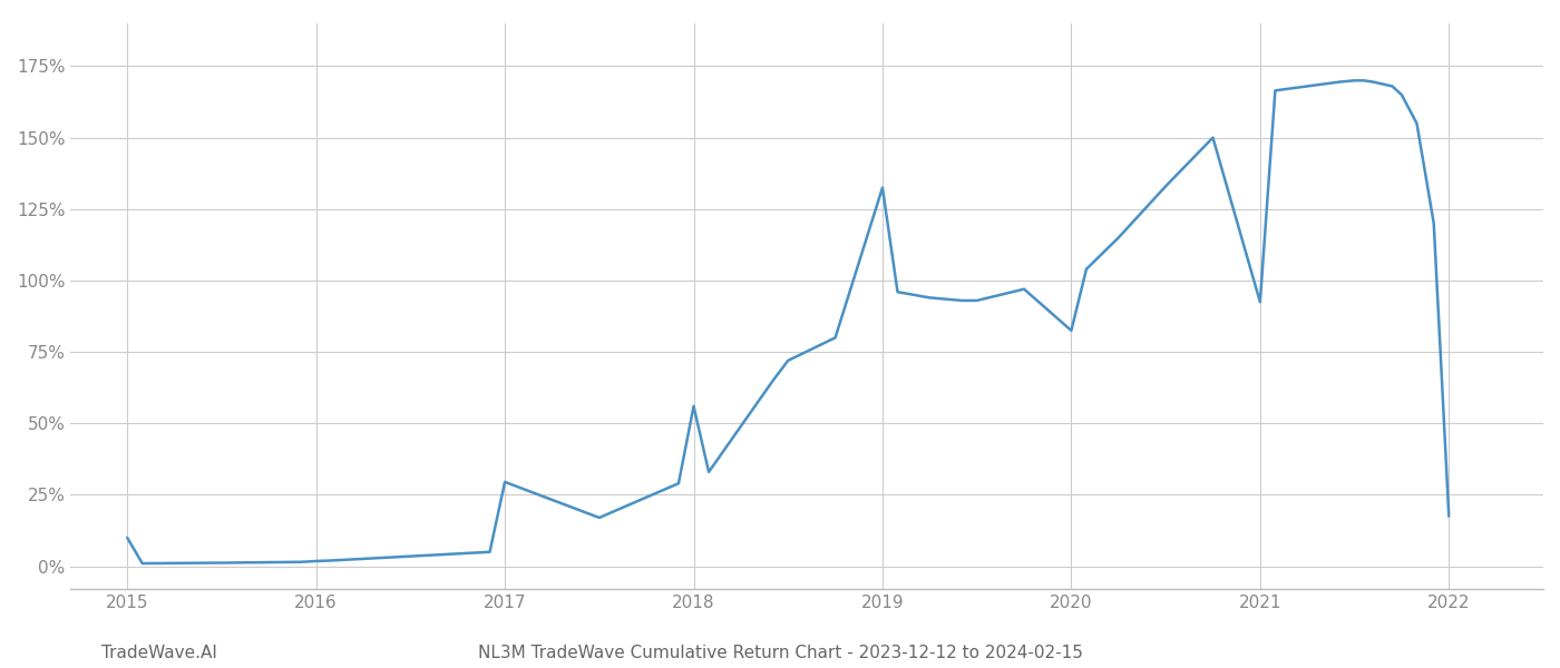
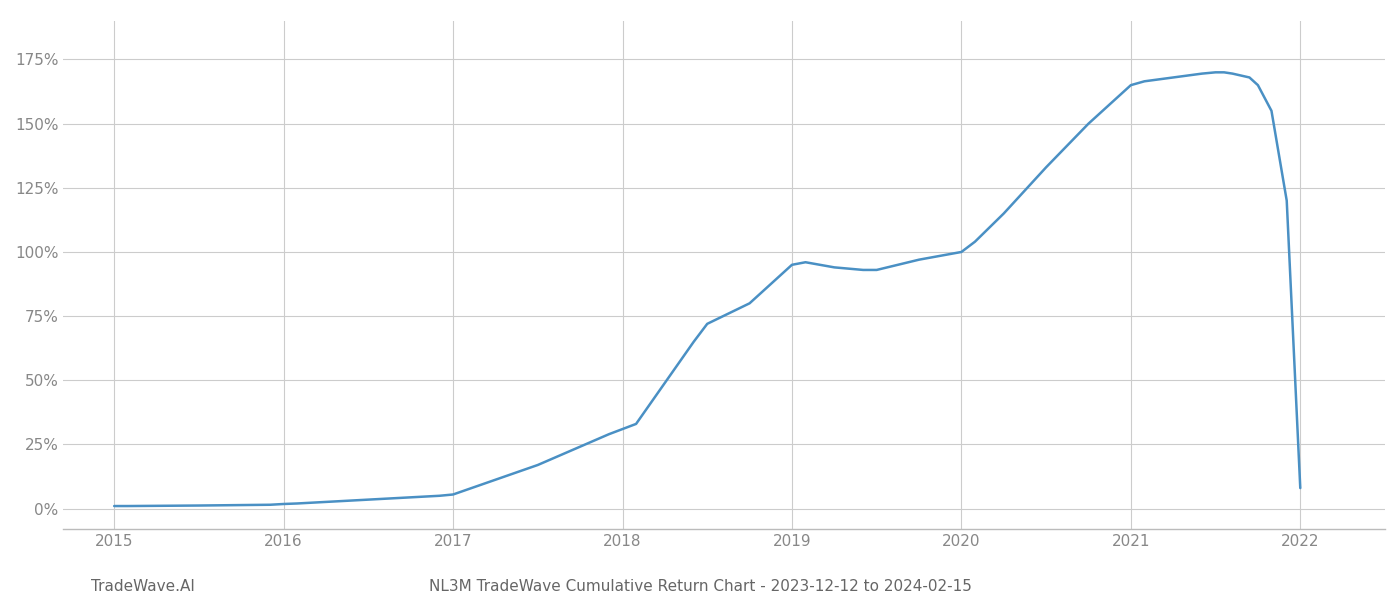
2015: 10.0% -> 1.0%
2017: 29.5% -> 5.5%
2018: 56.0% -> 31.0%
2019: 132.5% -> 95.0%
2020: 82.5% -> 100.0%
2021: 92.5% -> 165.0%
2022: 17.5% -> 8.0%
